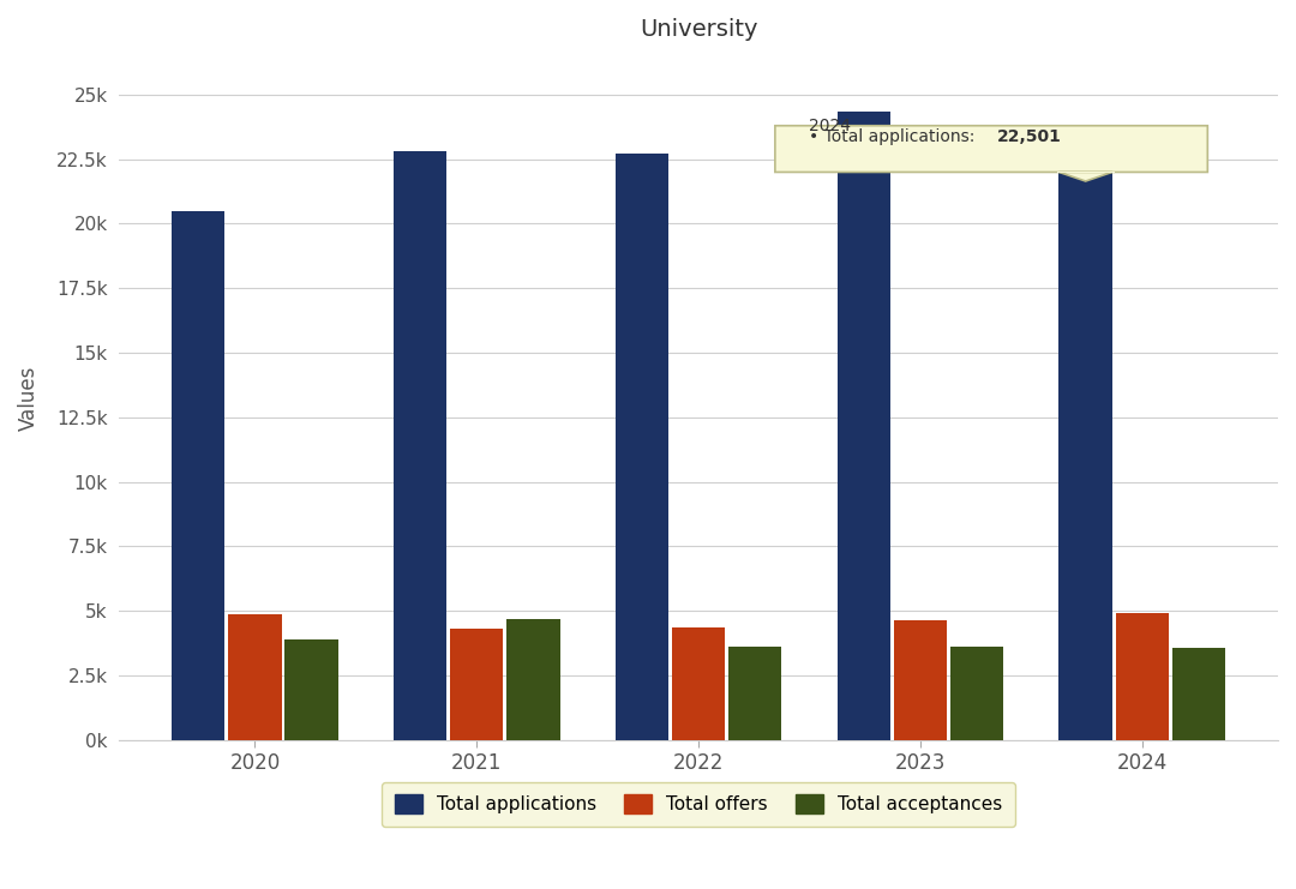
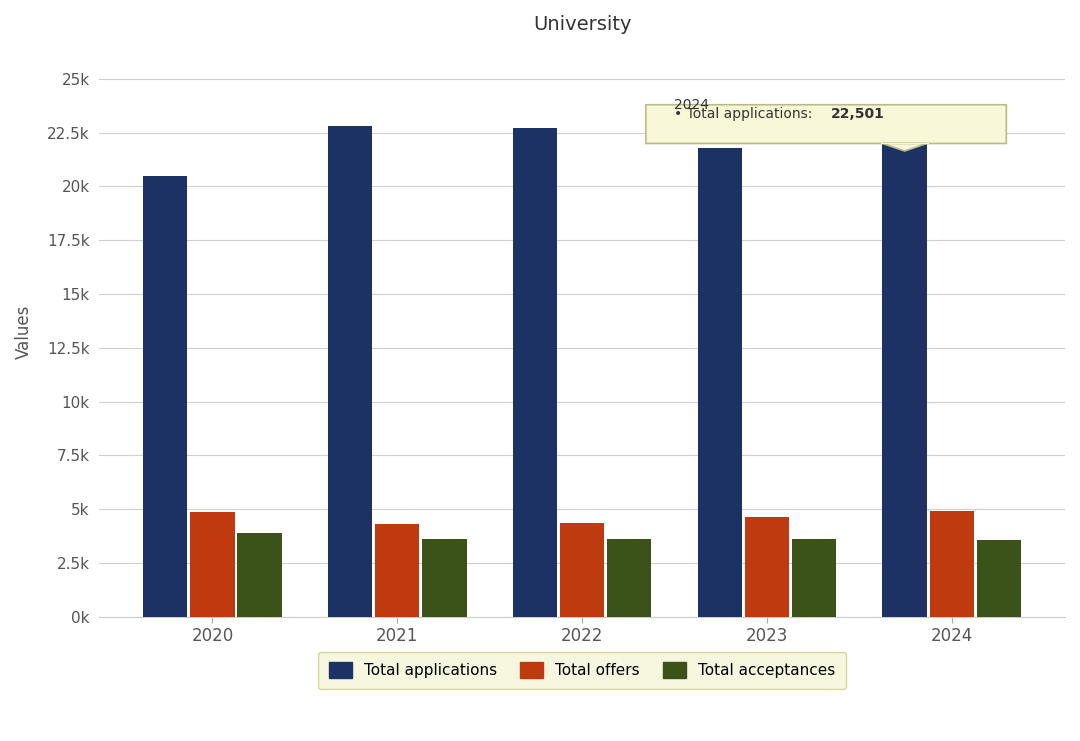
Total acceptances/2021: 4.70k -> 3.60k
Total applications/2023: 24.35k -> 21.80k
